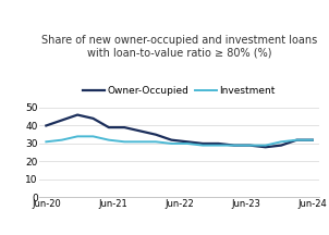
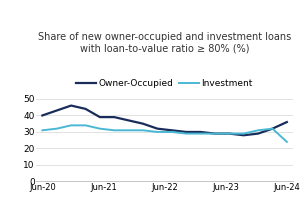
Owner-Occupied/Jun-24: 32 -> 36
Investment/Jun-24: 32 -> 24
